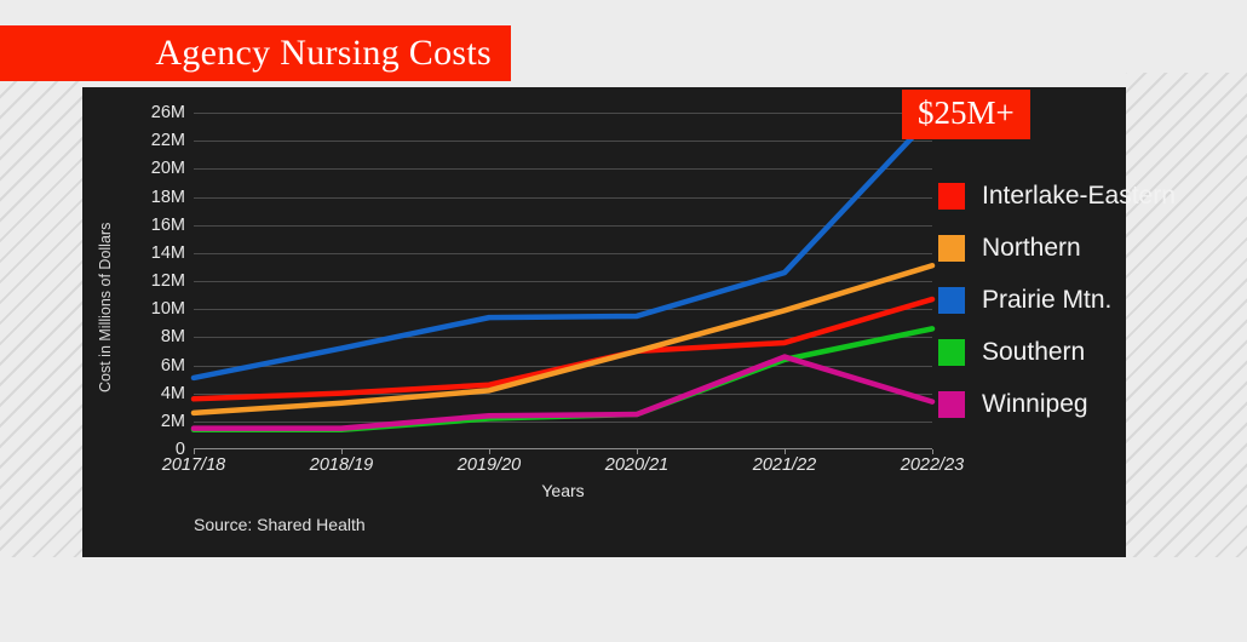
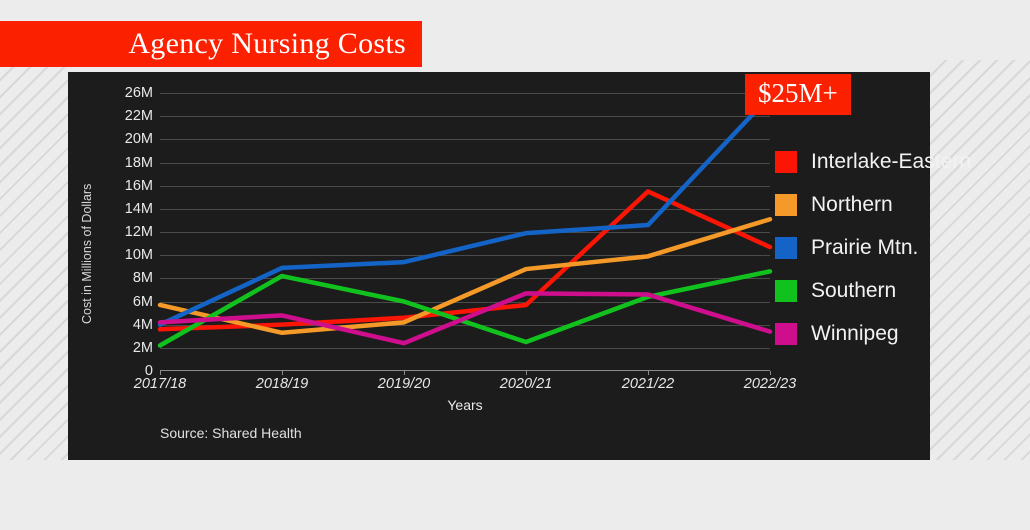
Northern/2017/18: 2.6M -> 5.7M
Prairie Mtn./2017/18: 5.1M -> 4.0M
Southern/2017/18: 1.4M -> 2.2M
Winnipeg/2017/18: 1.5M -> 4.2M
Prairie Mtn./2018/19: 7.2M -> 8.9M
Southern/2018/19: 1.4M -> 8.2M
Winnipeg/2018/19: 1.5M -> 4.8M
Southern/2019/20: 2.2M -> 6.0M
Interlake-Eastern/2020/21: 7.0M -> 5.7M
Northern/2020/21: 7.0M -> 8.8M
Prairie Mtn./2020/21: 9.5M -> 11.9M
Winnipeg/2020/21: 2.5M -> 6.7M
Interlake-Eastern/2021/22: 7.6M -> 15.5M
